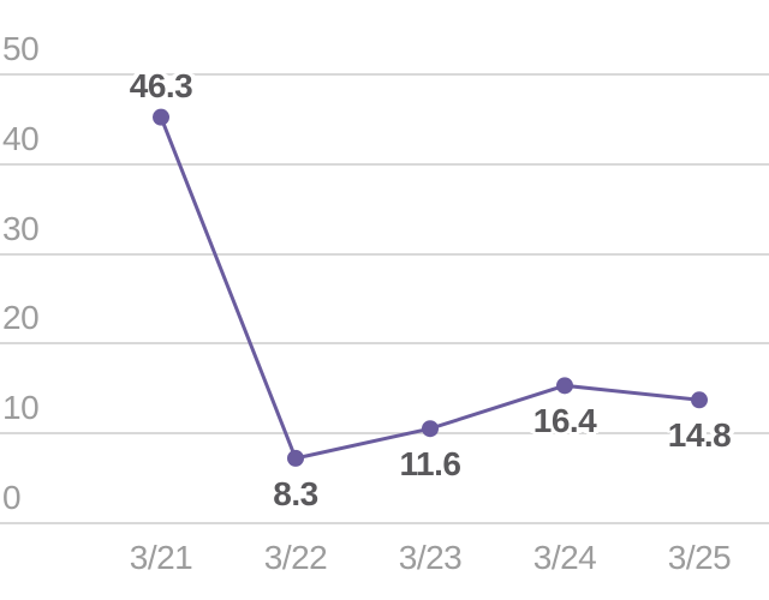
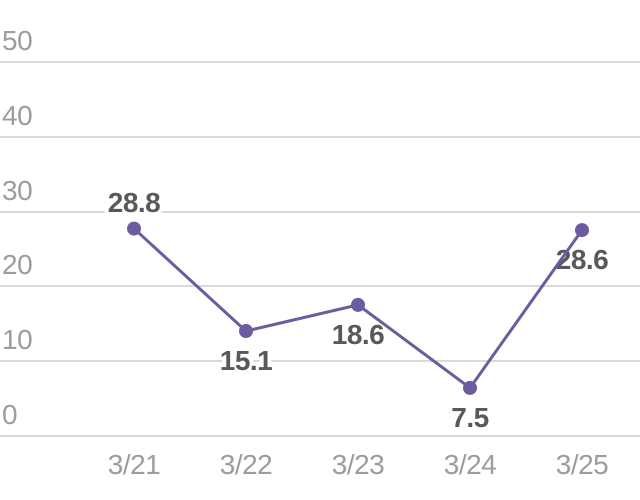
3/21: 46.3 -> 28.8
3/22: 8.3 -> 15.1
3/23: 11.6 -> 18.6
3/24: 16.4 -> 7.5
3/25: 14.8 -> 28.6
